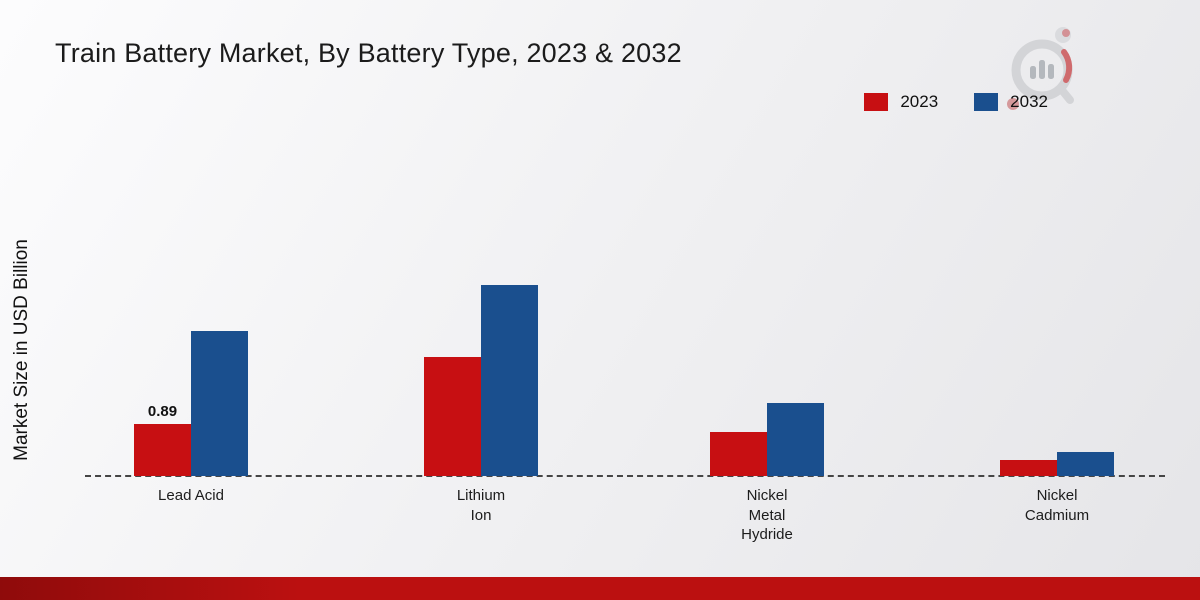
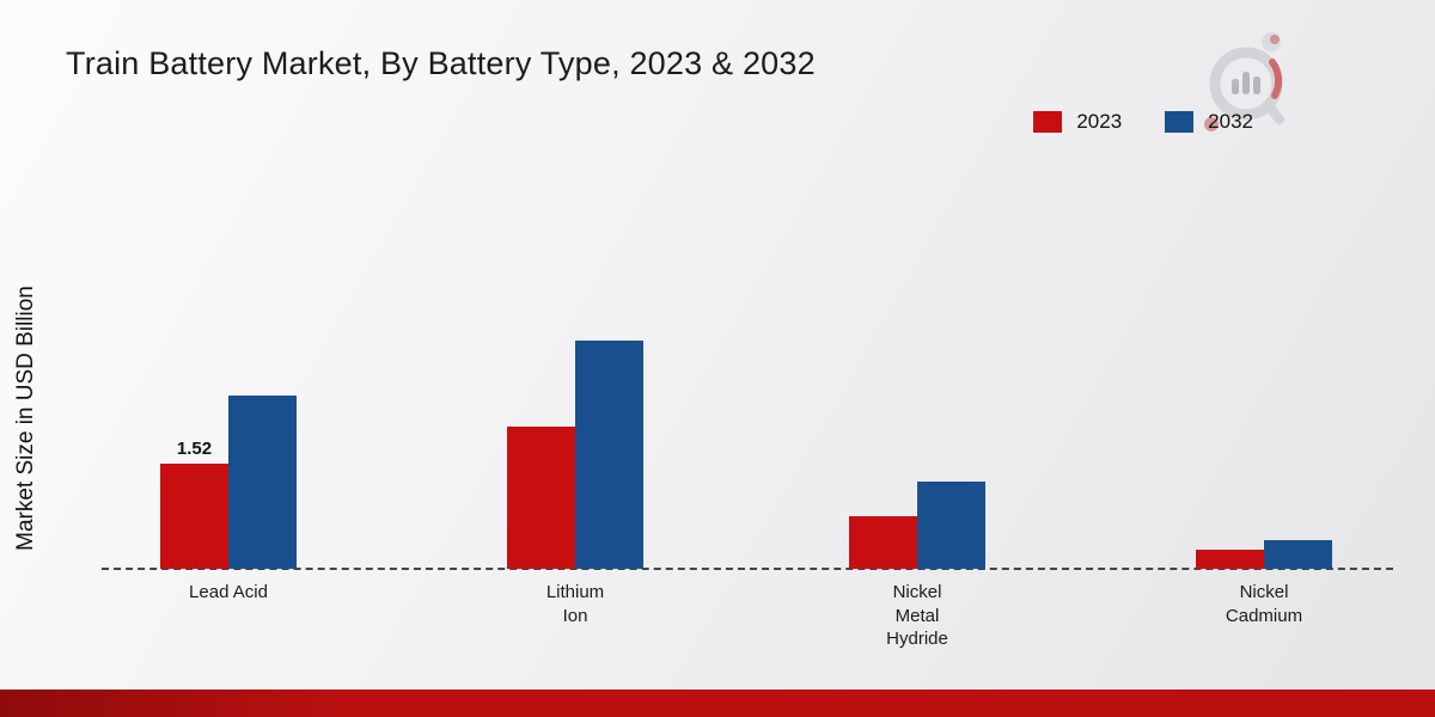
2023/Lead Acid: 0.89 -> 1.52
